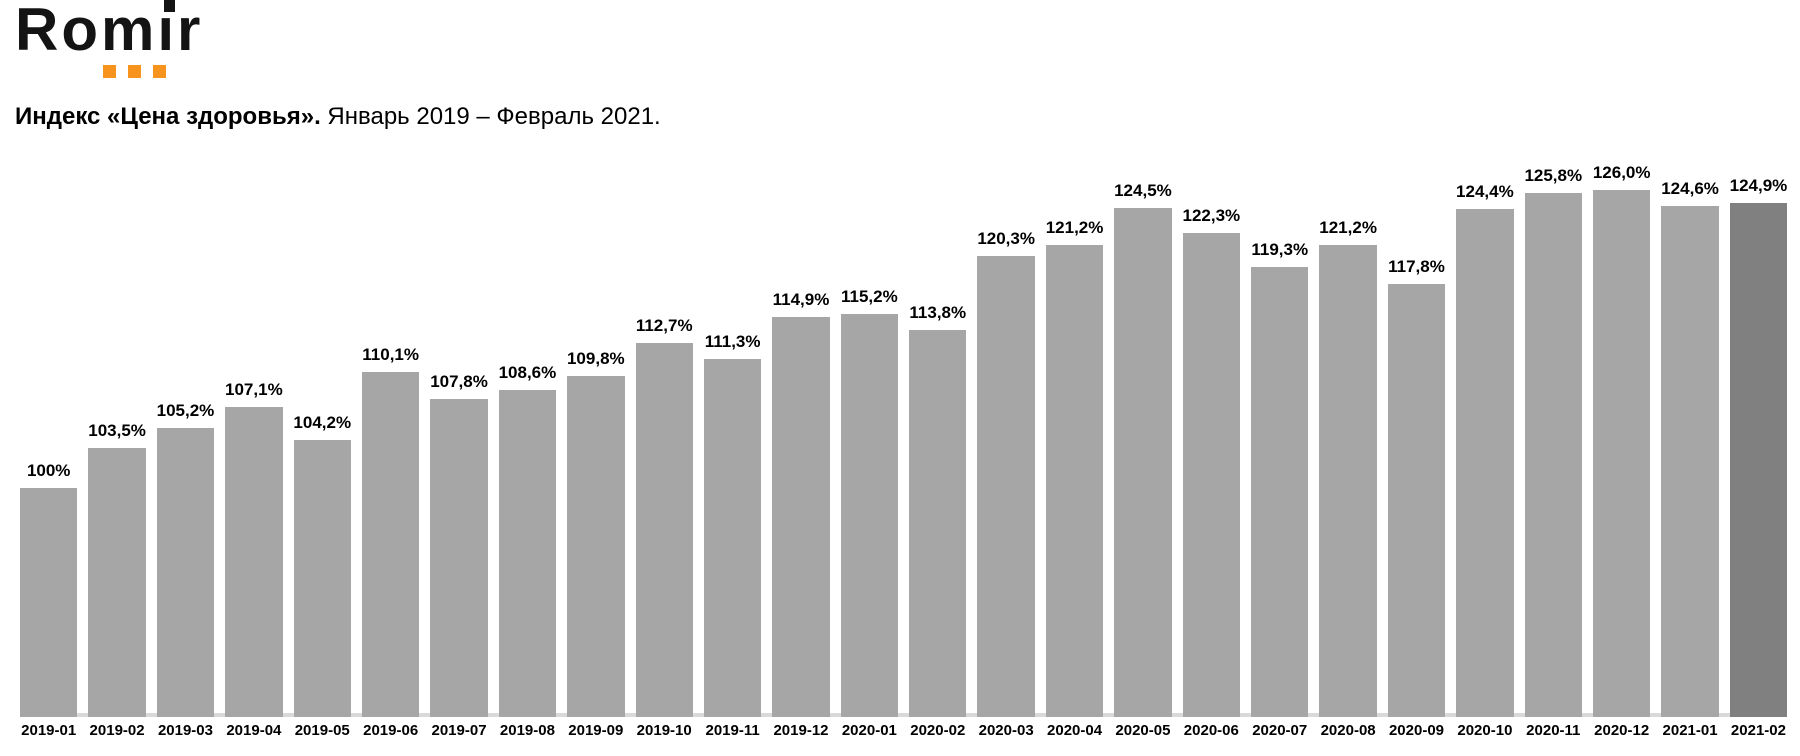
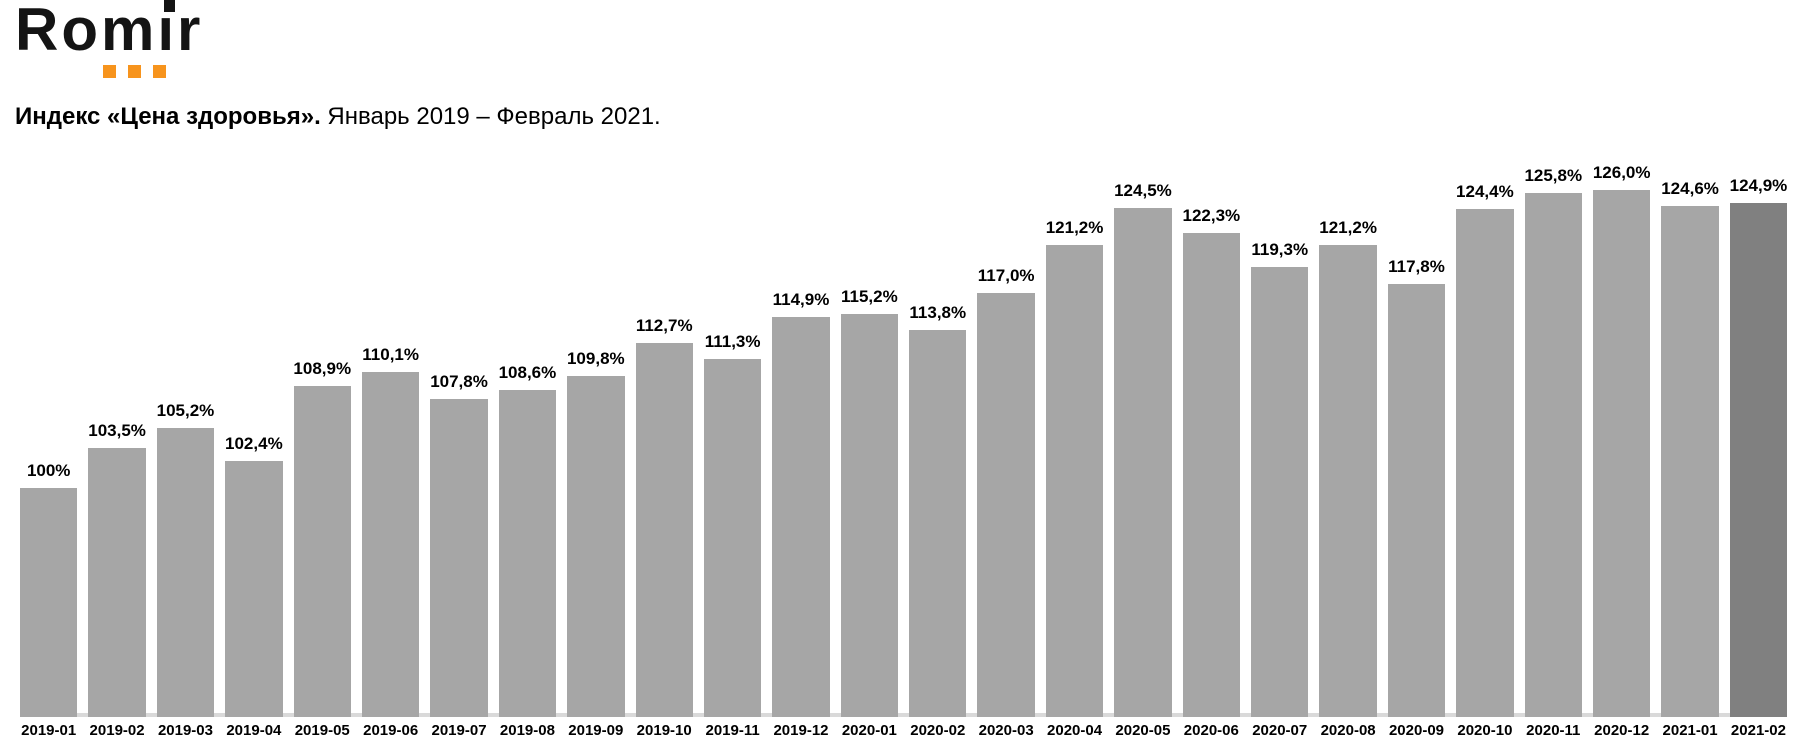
2019-04: 107,1% -> 102,4%
2019-05: 104,2% -> 108,9%
2020-03: 120,3% -> 117,0%
